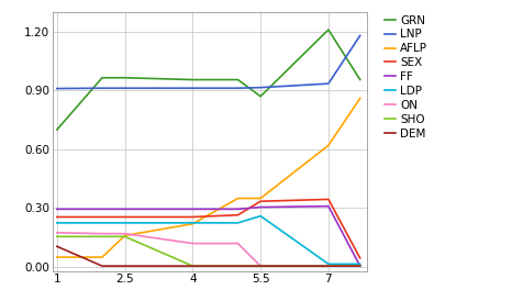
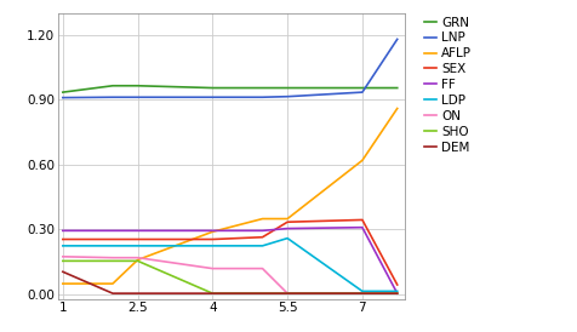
GRN/1: 0.70 -> 0.94
AFLP/4: 0.22 -> 0.29
GRN/5.5: 0.87 -> 0.95
GRN/7: 1.21 -> 0.95
